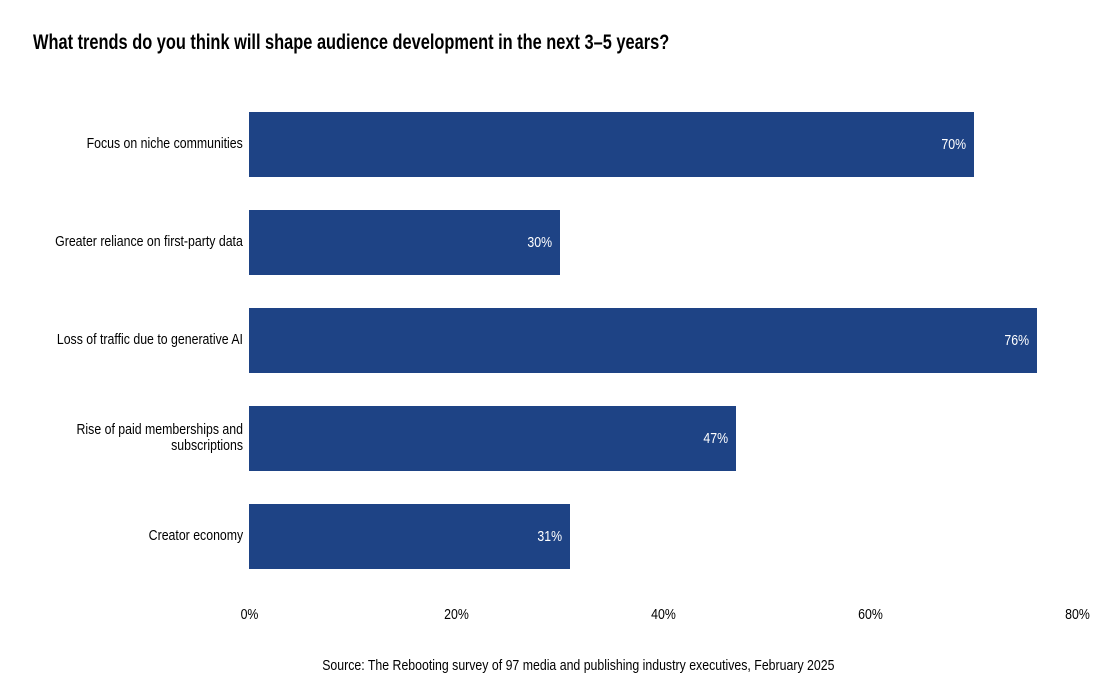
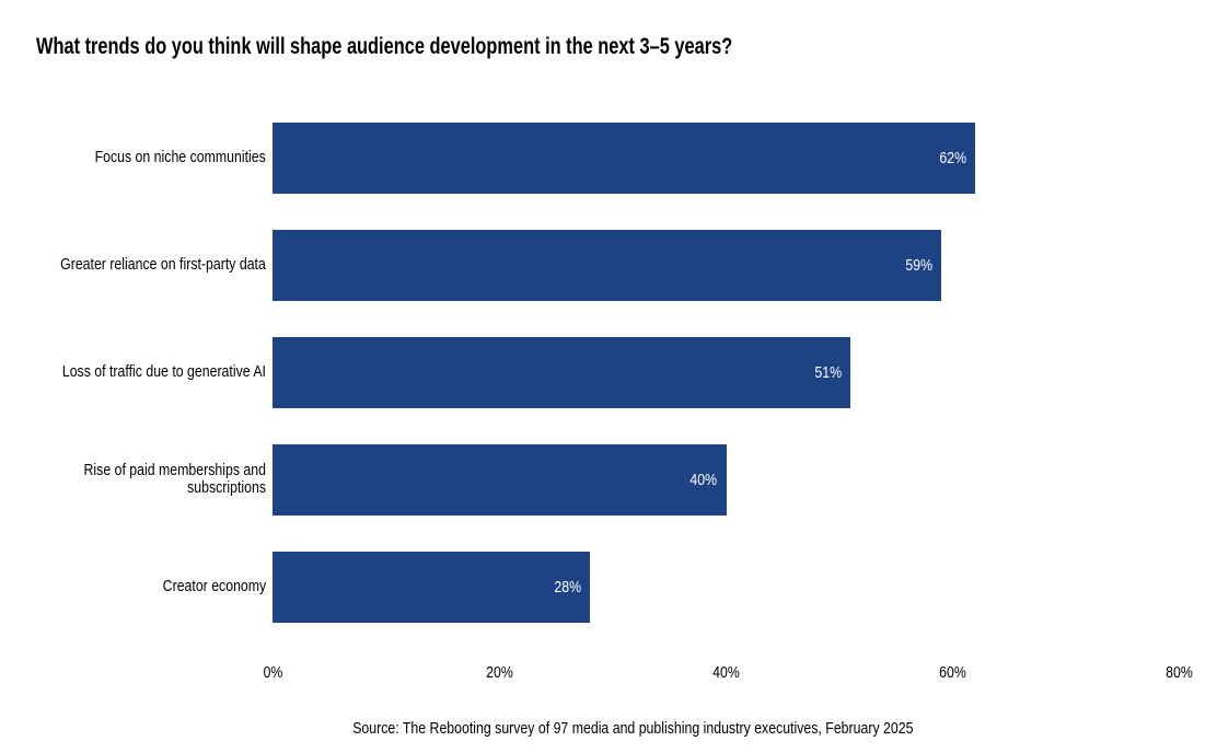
Focus on niche communities: 70% -> 62%
Greater reliance on first-party data: 30% -> 59%
Loss of traffic due to generative AI: 76% -> 51%
Rise of paid memberships and subscriptions: 47% -> 40%
Creator economy: 31% -> 28%
